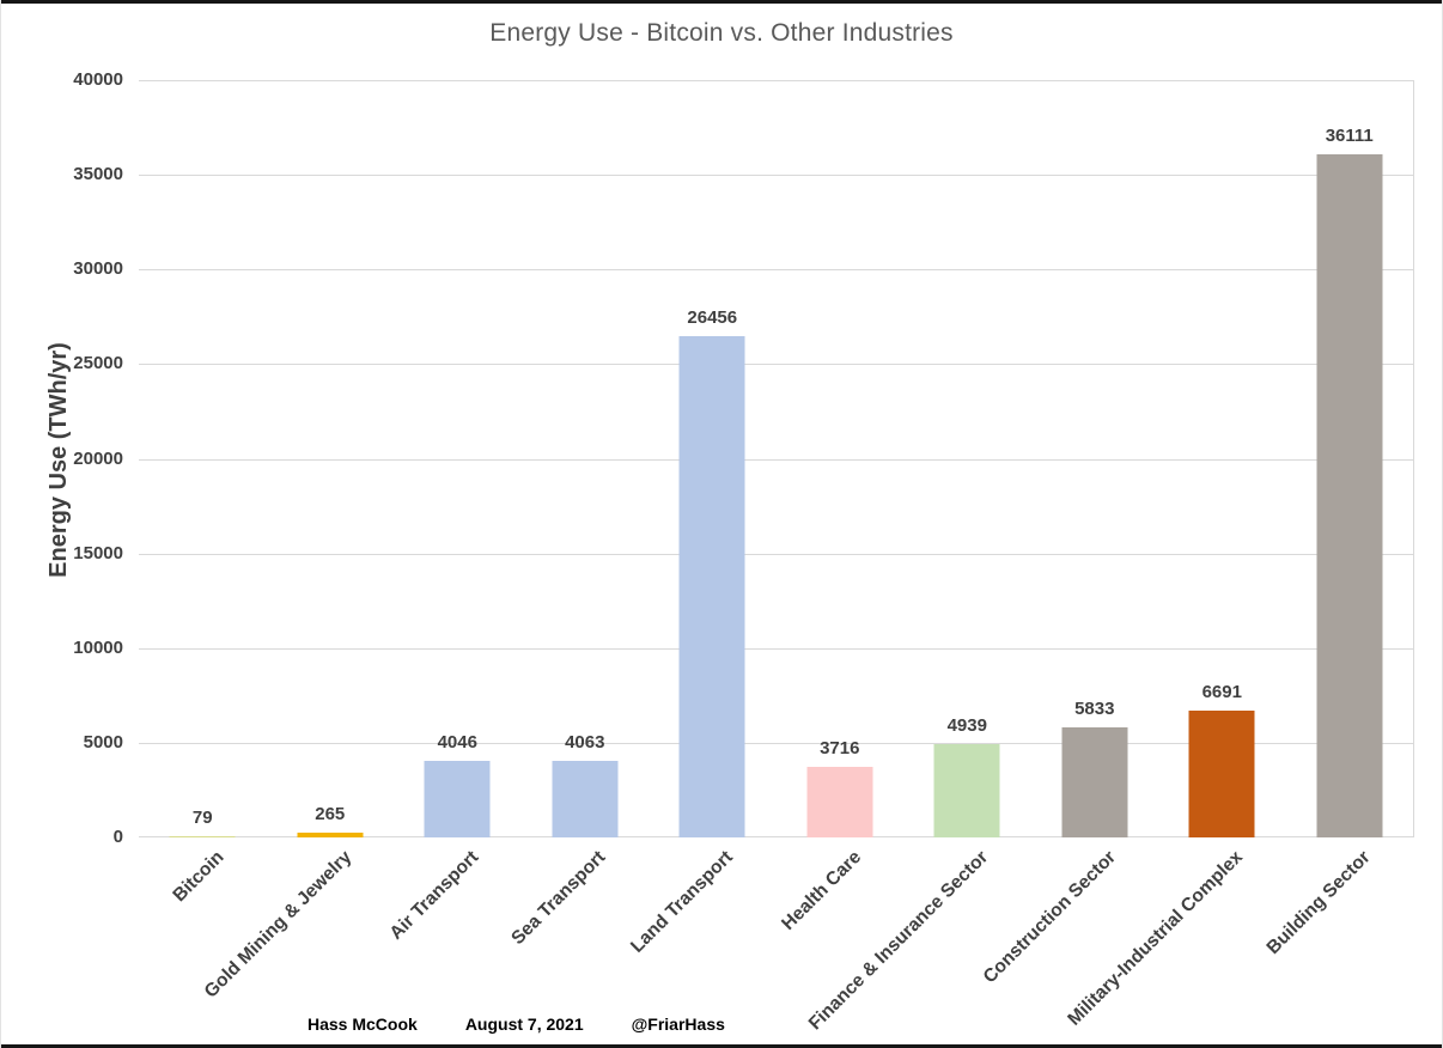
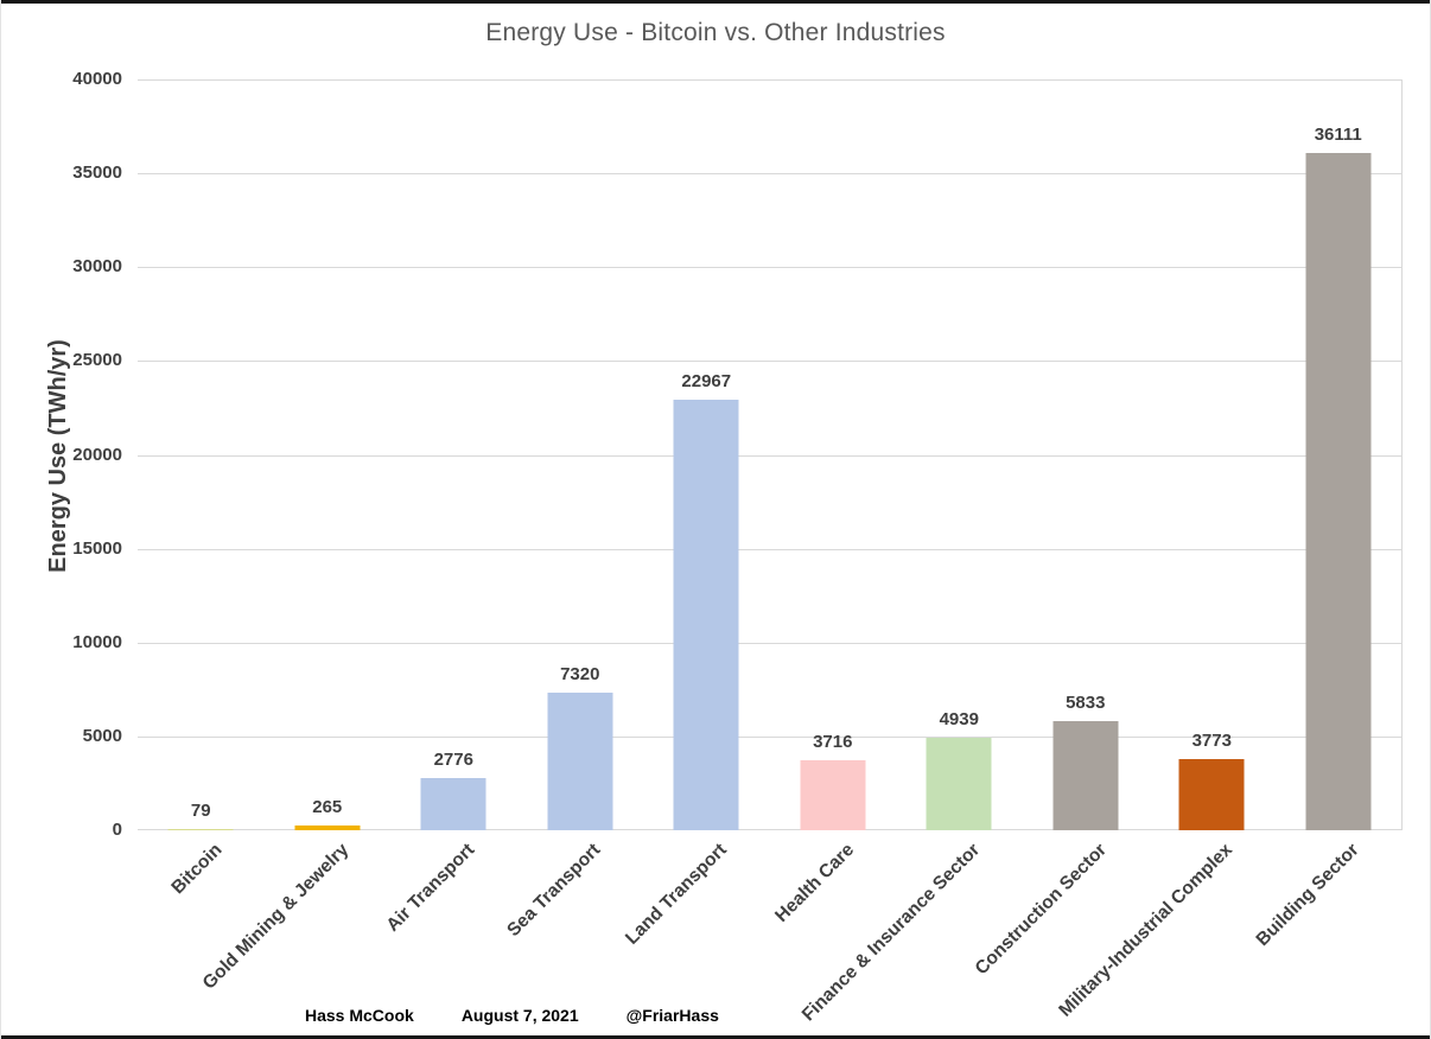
Air Transport: 4046 -> 2776
Sea Transport: 4063 -> 7320
Land Transport: 26456 -> 22967
Military-Industrial Complex: 6691 -> 3773
